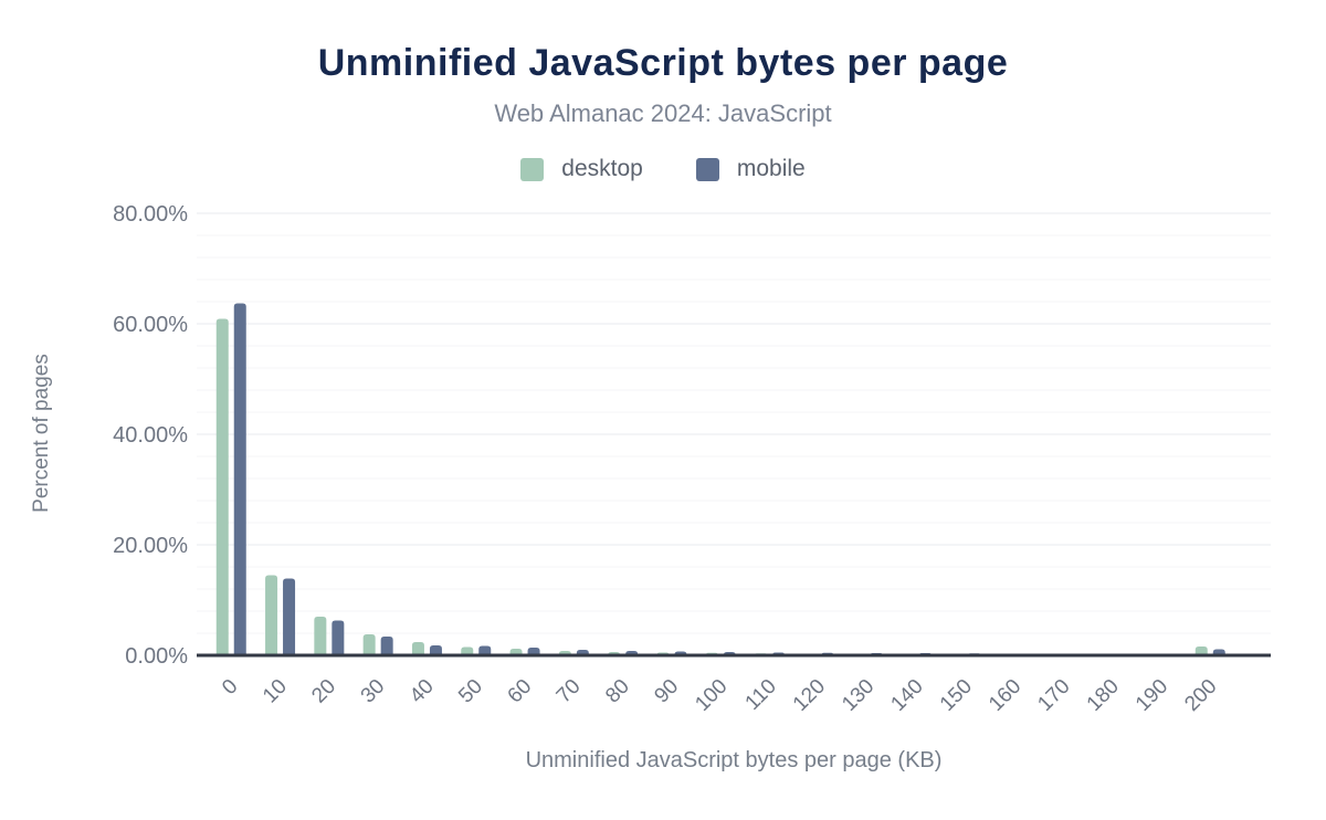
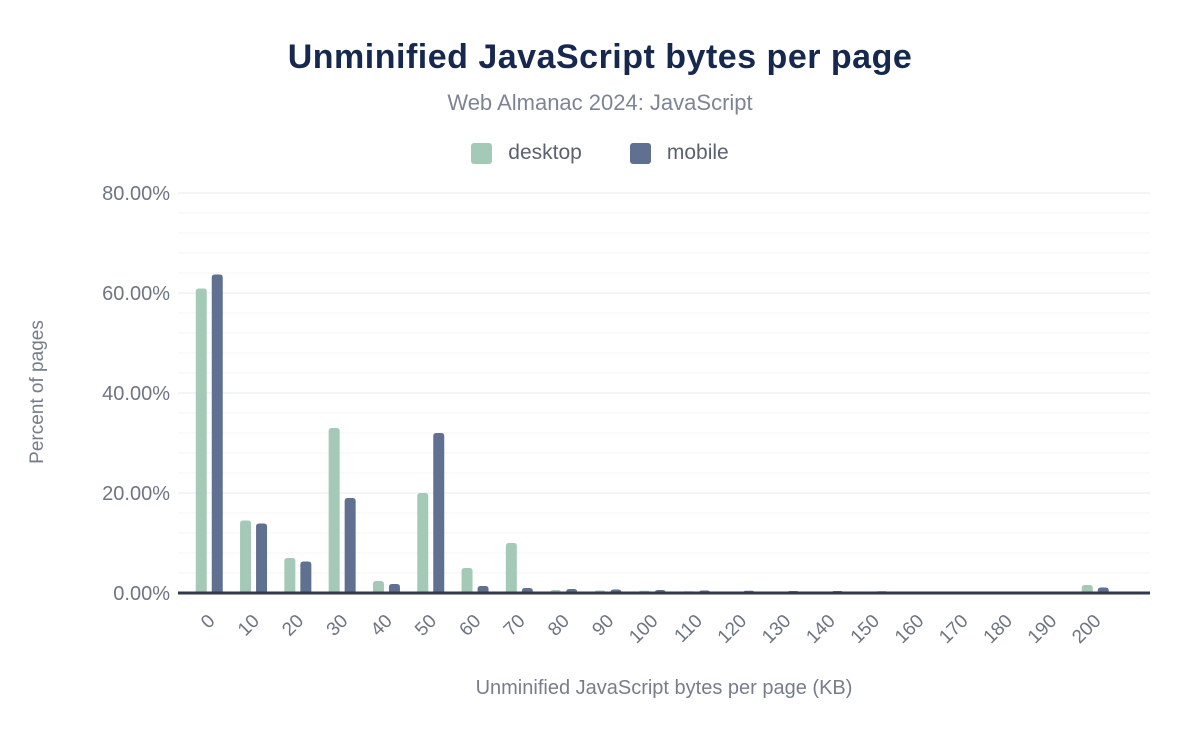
desktop/30: 4% -> 33%
mobile/30: 3% -> 19%
desktop/50: 2% -> 20%
mobile/50: 2% -> 32%
desktop/60: 1% -> 5%
desktop/70: 1% -> 10%
